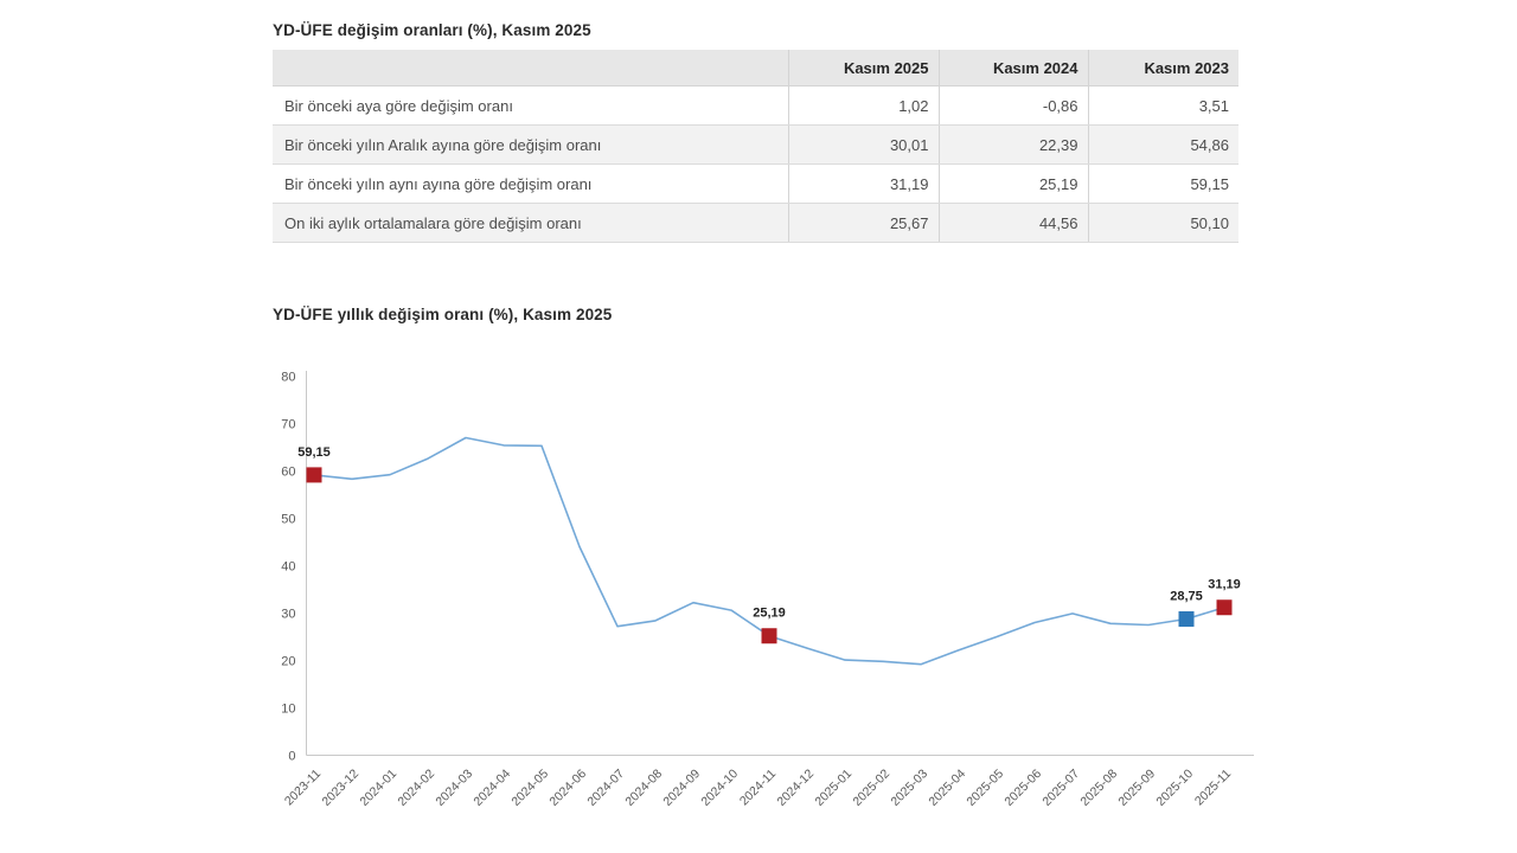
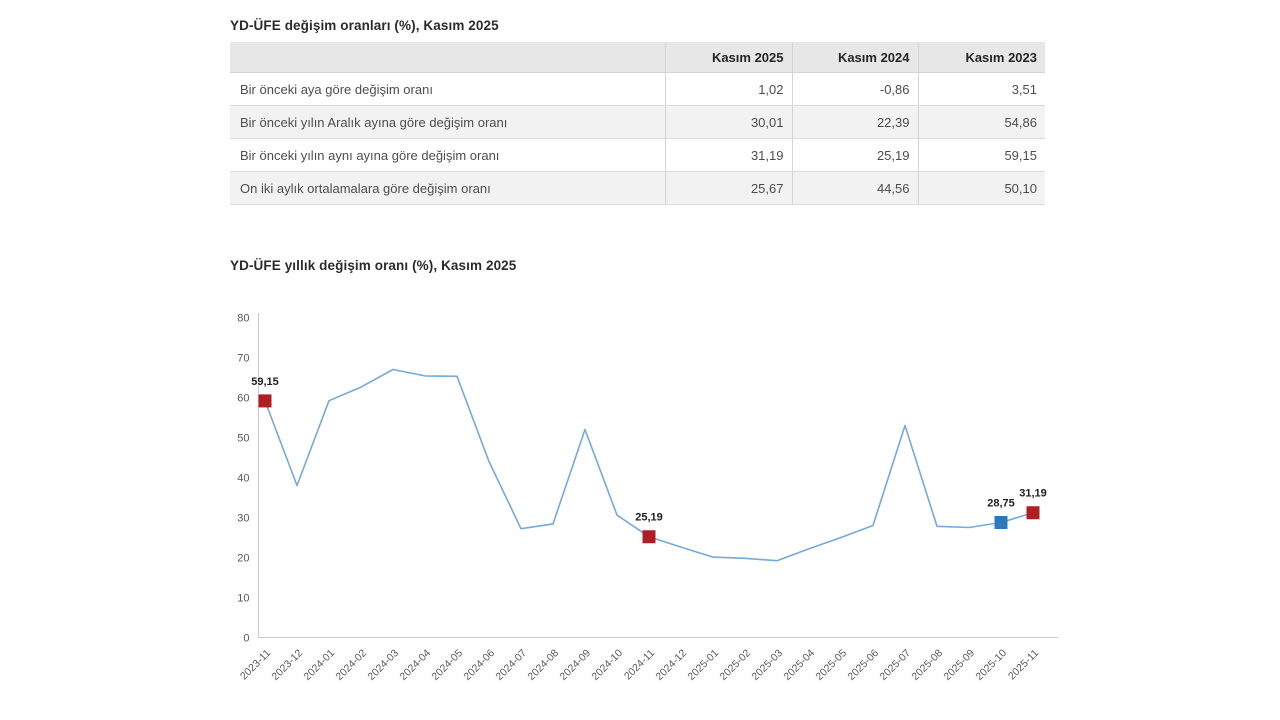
2023-12: 58 -> 38
2024-09: 32 -> 52
2025-07: 30 -> 53
